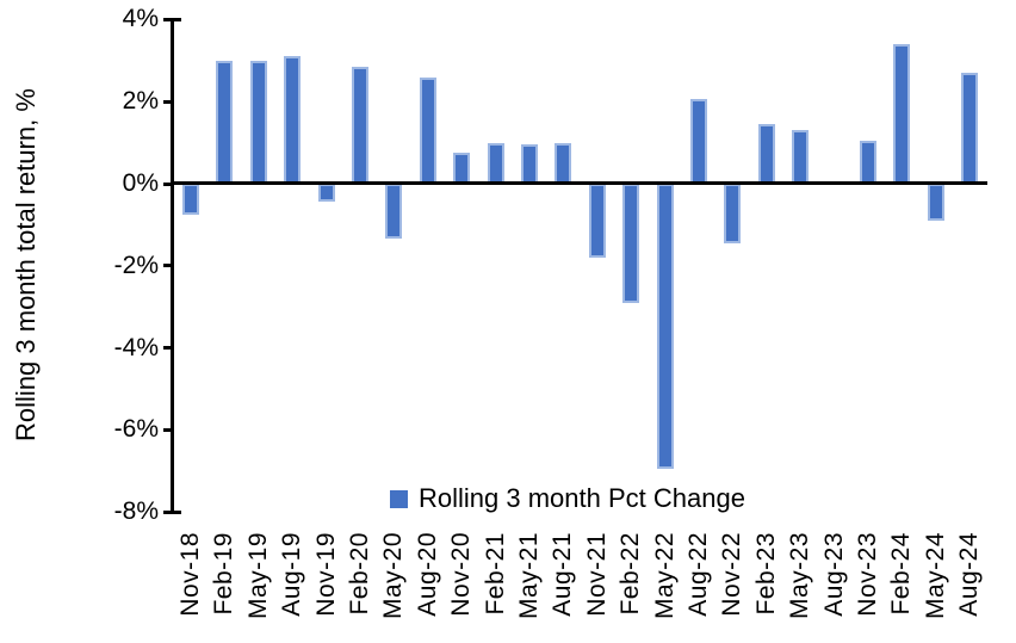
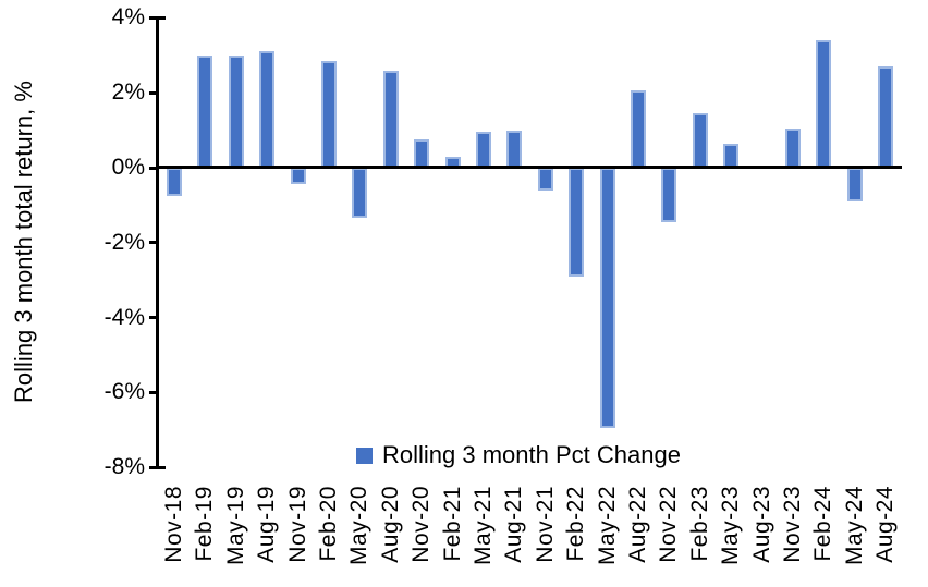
Feb-21: 1.0% -> 0.3%
Nov-21: -1.8% -> -0.6%
May-23: 1.3% -> 0.7%
